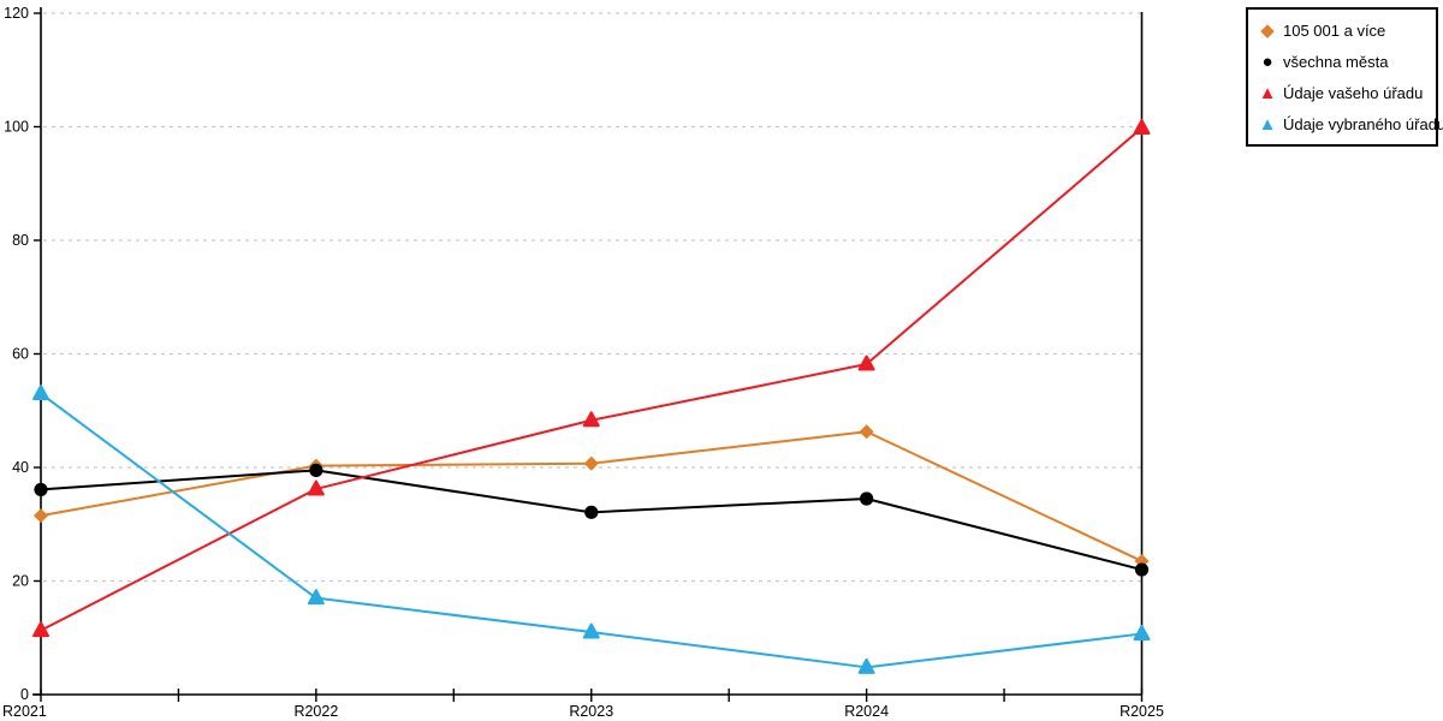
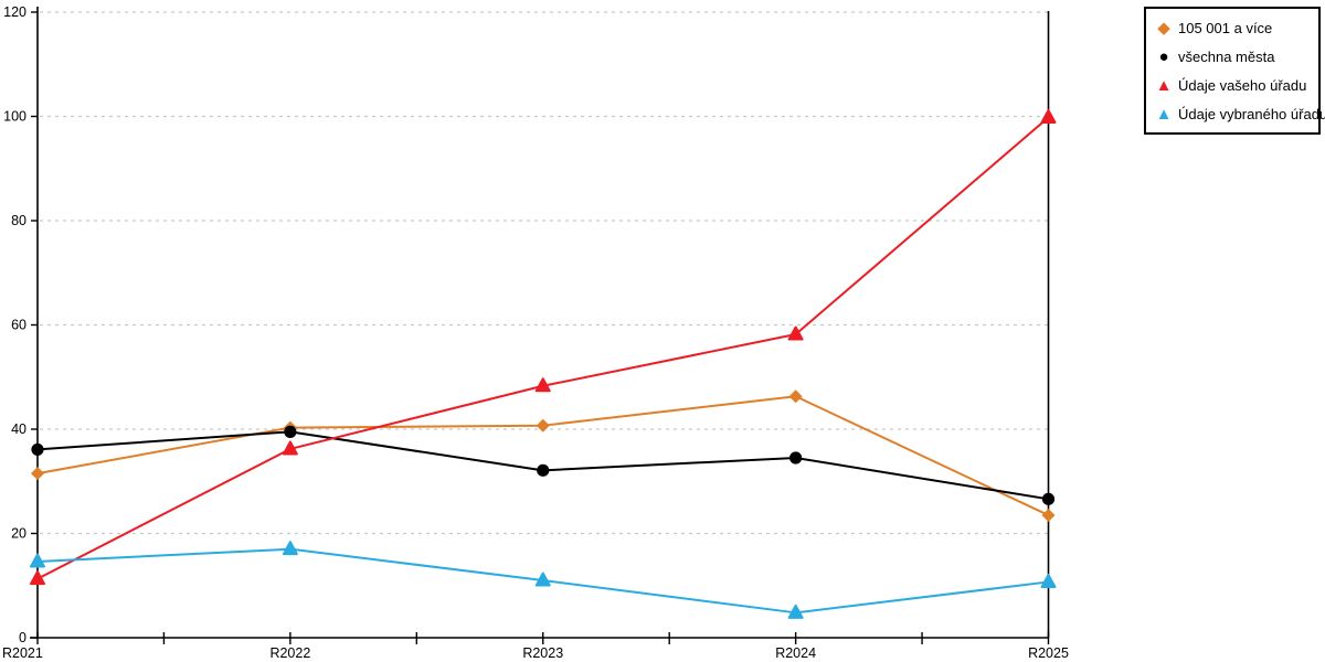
Údaje vybraného úřadu/R2021: 53 -> 15
všechna města/R2025: 22 -> 27
